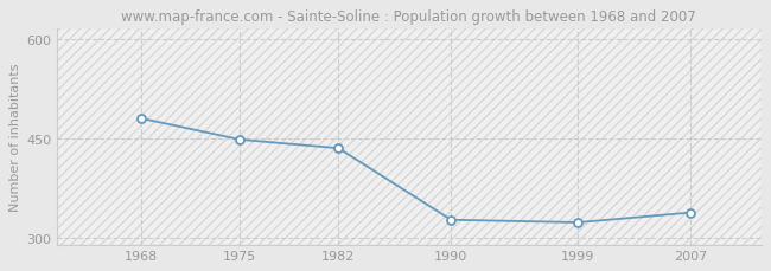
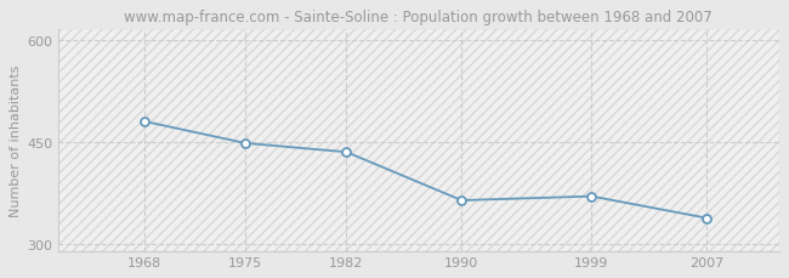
1990: 327 -> 364
1999: 323 -> 370
